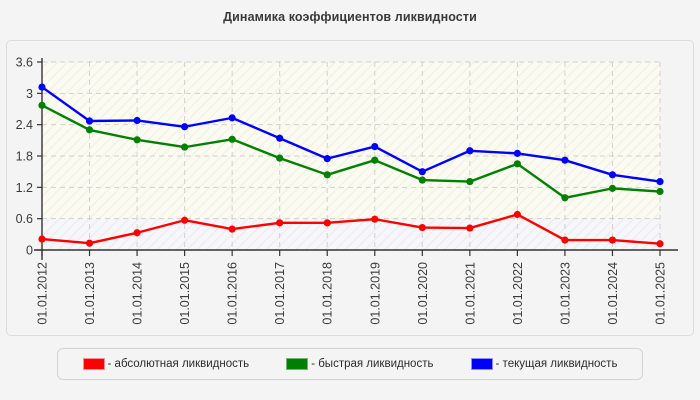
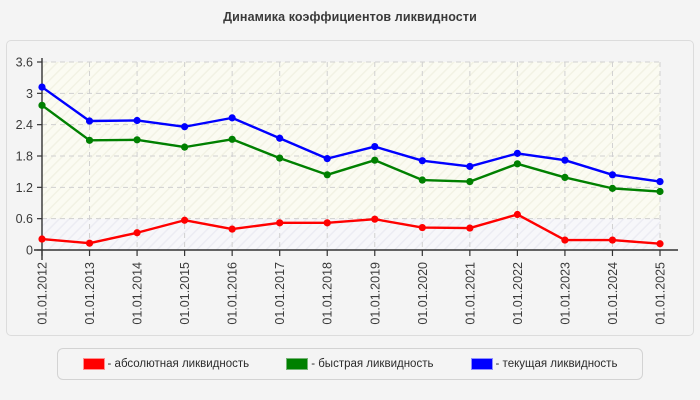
- быстрая ликвидность/01.01.2013: 2.3 -> 2.1
- текущая ликвидность/01.01.2020: 1.5 -> 1.7
- текущая ликвидность/01.01.2021: 1.9 -> 1.6
- быстрая ликвидность/01.01.2023: 1.0 -> 1.4
